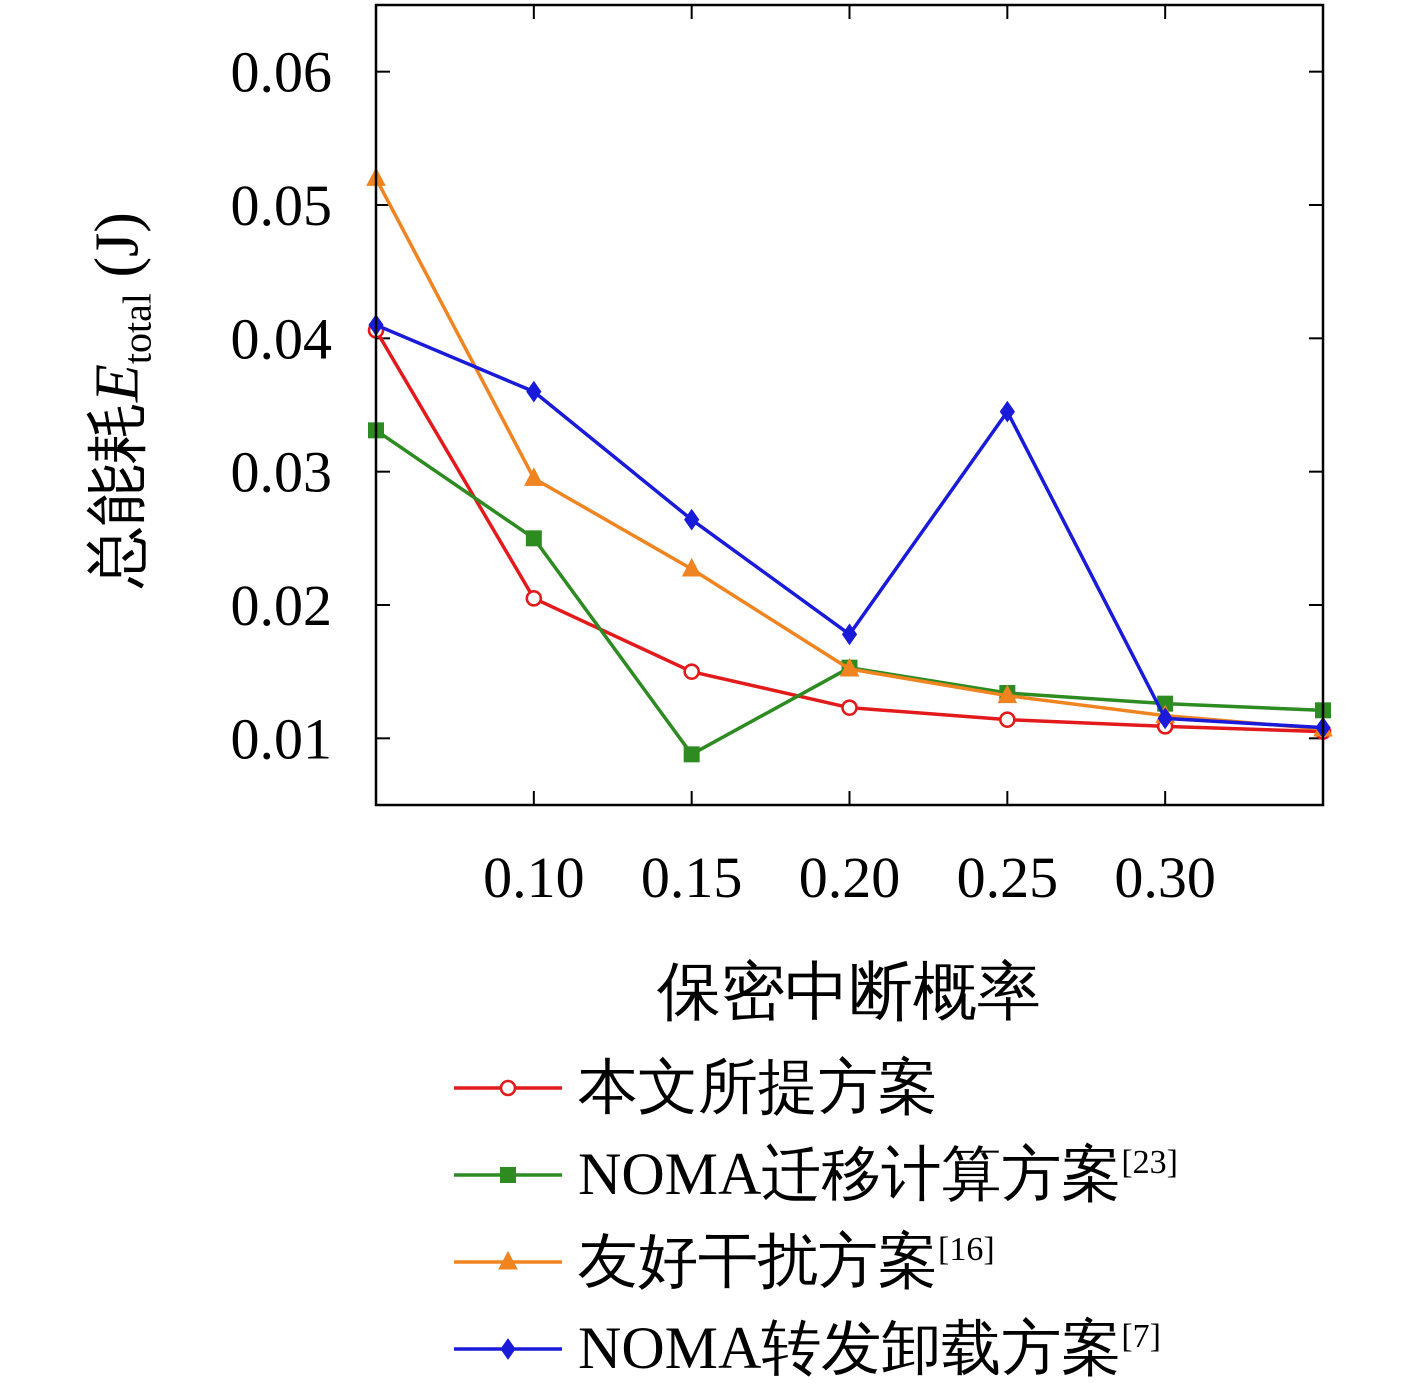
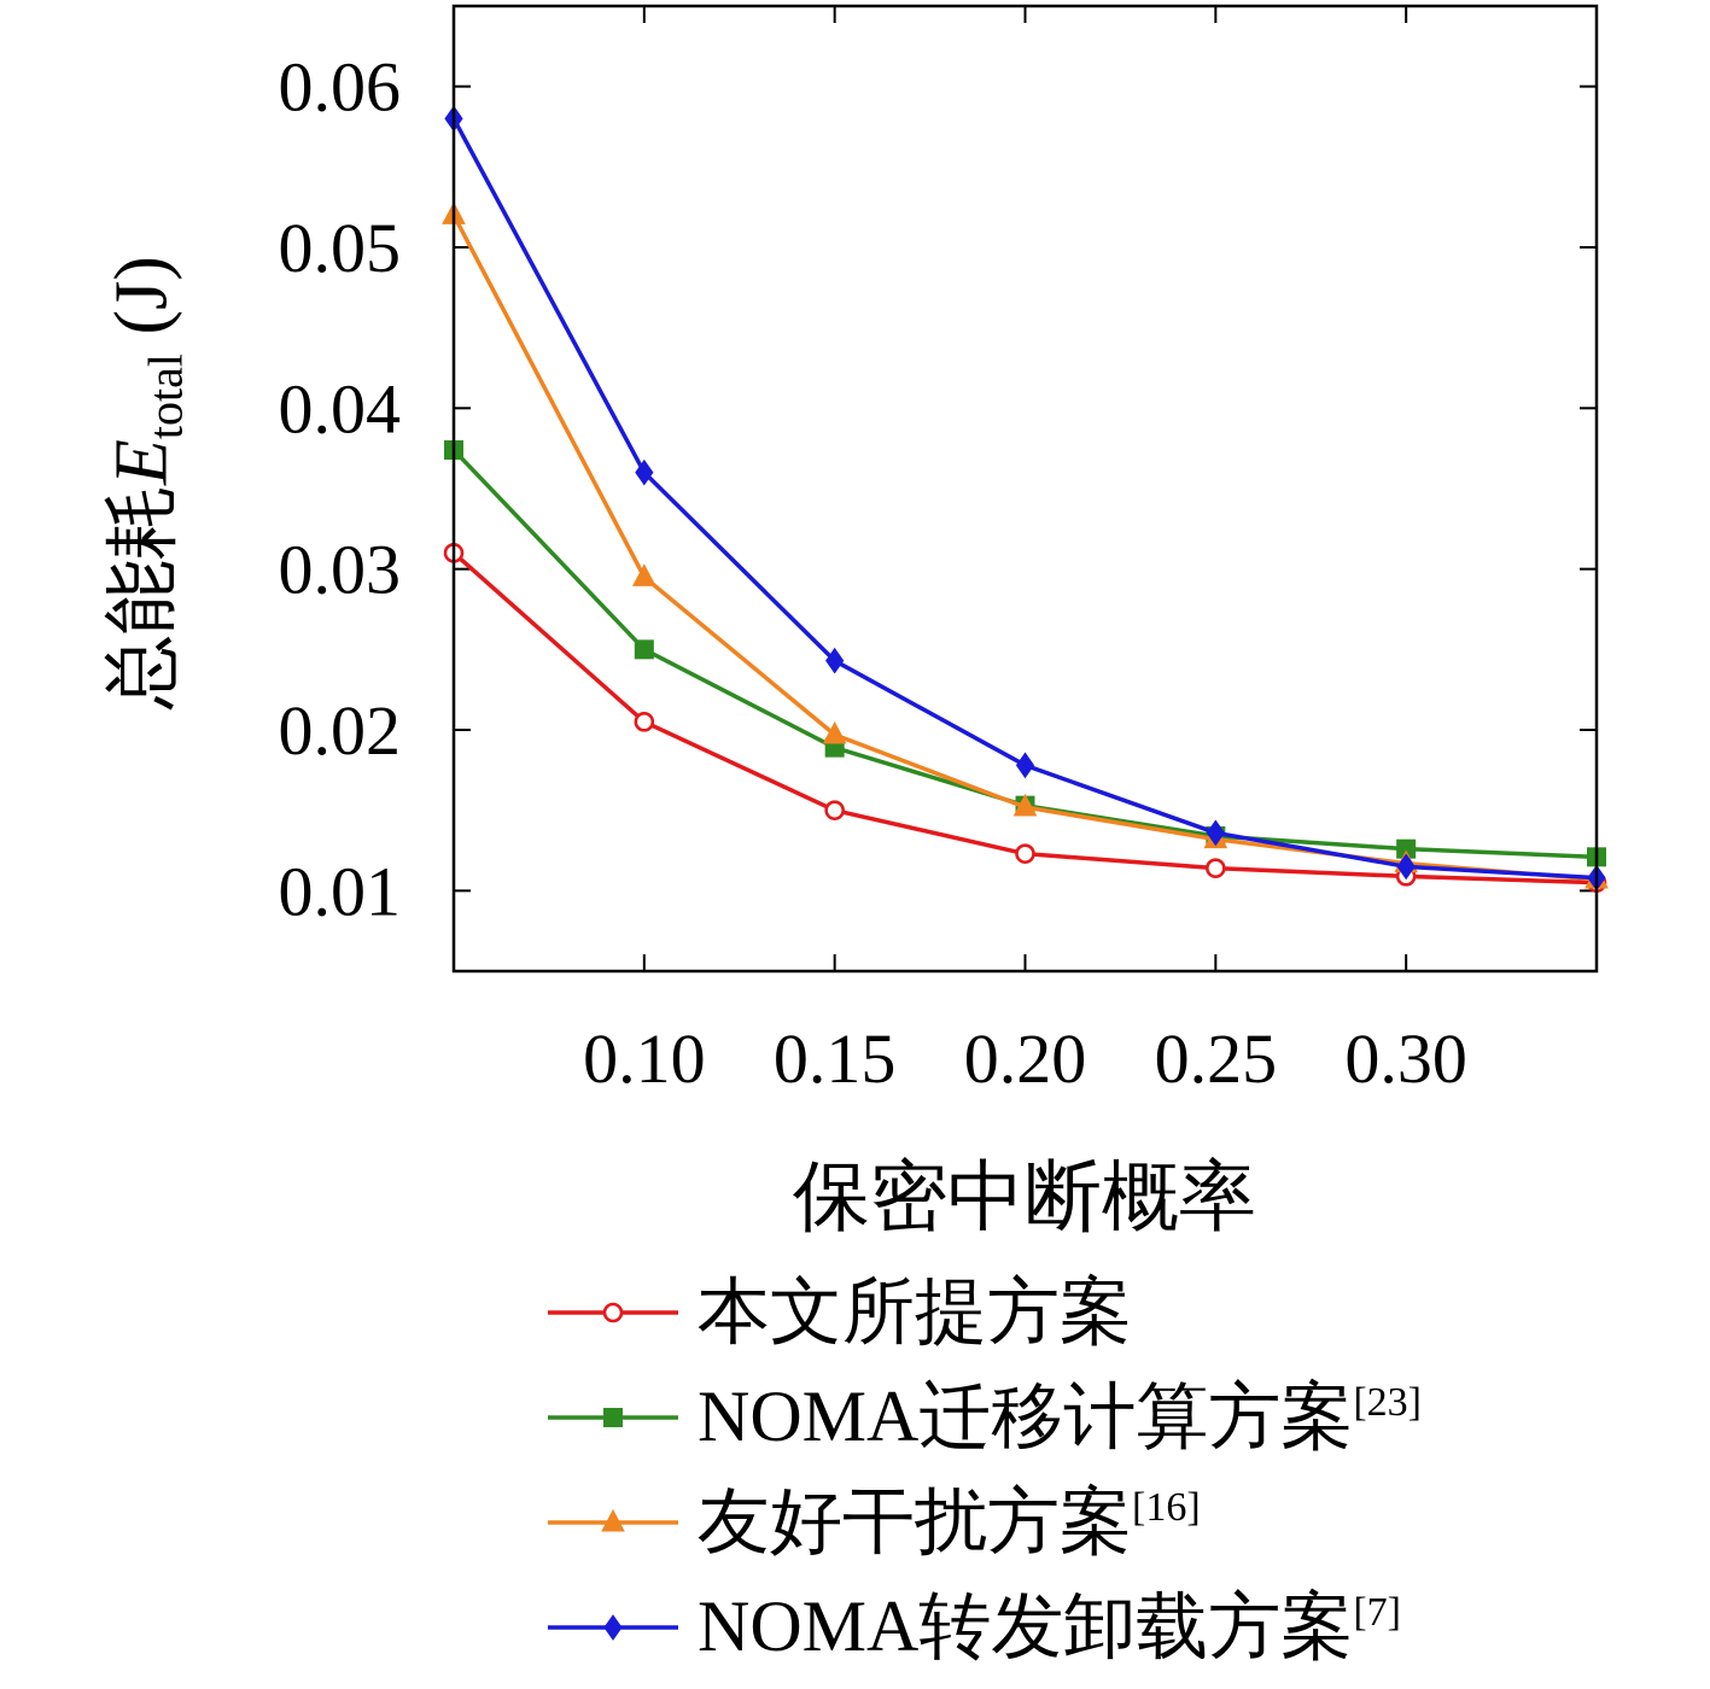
本文所提方案/0.05: 0.0406 -> 0.0310
NOMA迁移计算方案/0.05: 0.0331 -> 0.0374
NOMA转发卸载方案/0.05: 0.0410 -> 0.0580
NOMA迁移计算方案/0.15: 0.0088 -> 0.0189
友好干扰方案/0.15: 0.0227 -> 0.0197
NOMA转发卸载方案/0.15: 0.0264 -> 0.0243
NOMA转发卸载方案/0.25: 0.0345 -> 0.0136
